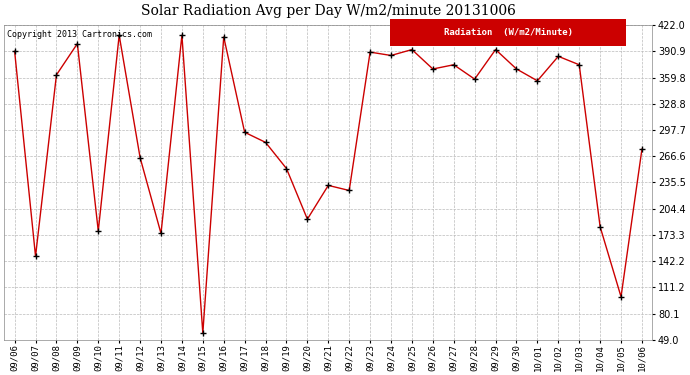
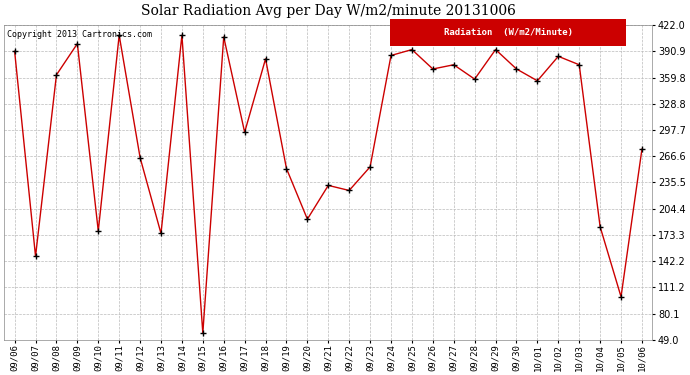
09/18: 283 -> 382
09/23: 390 -> 254
